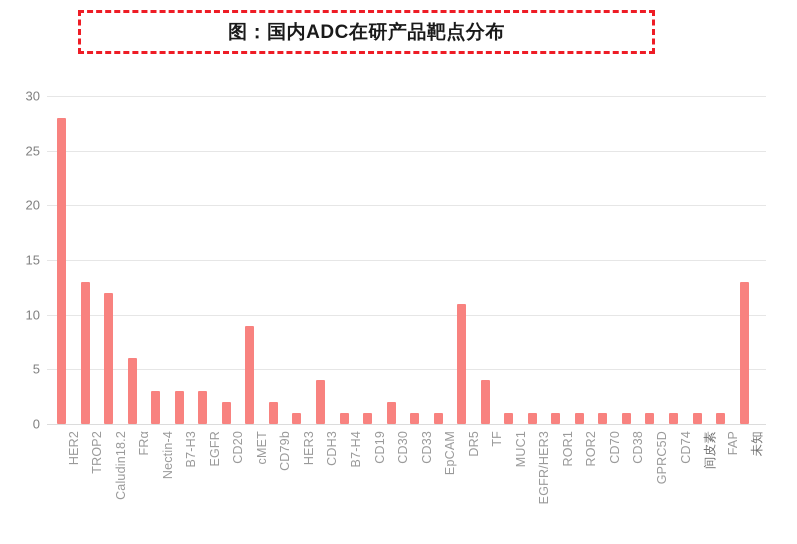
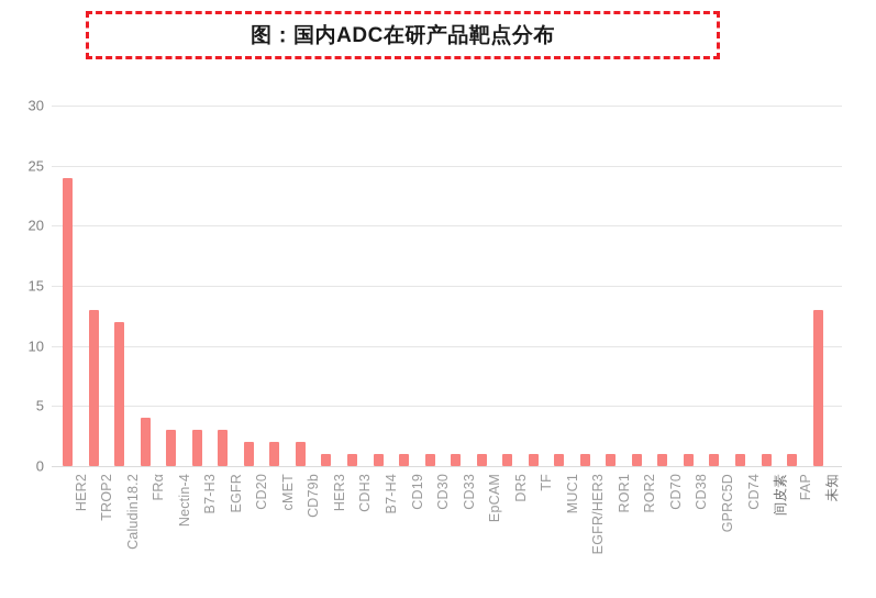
HER2: 28 -> 24
FRα: 6 -> 4
cMET: 9 -> 2
CDH3: 4 -> 1
CD30: 2 -> 1
DR5: 11 -> 1
TF: 4 -> 1
